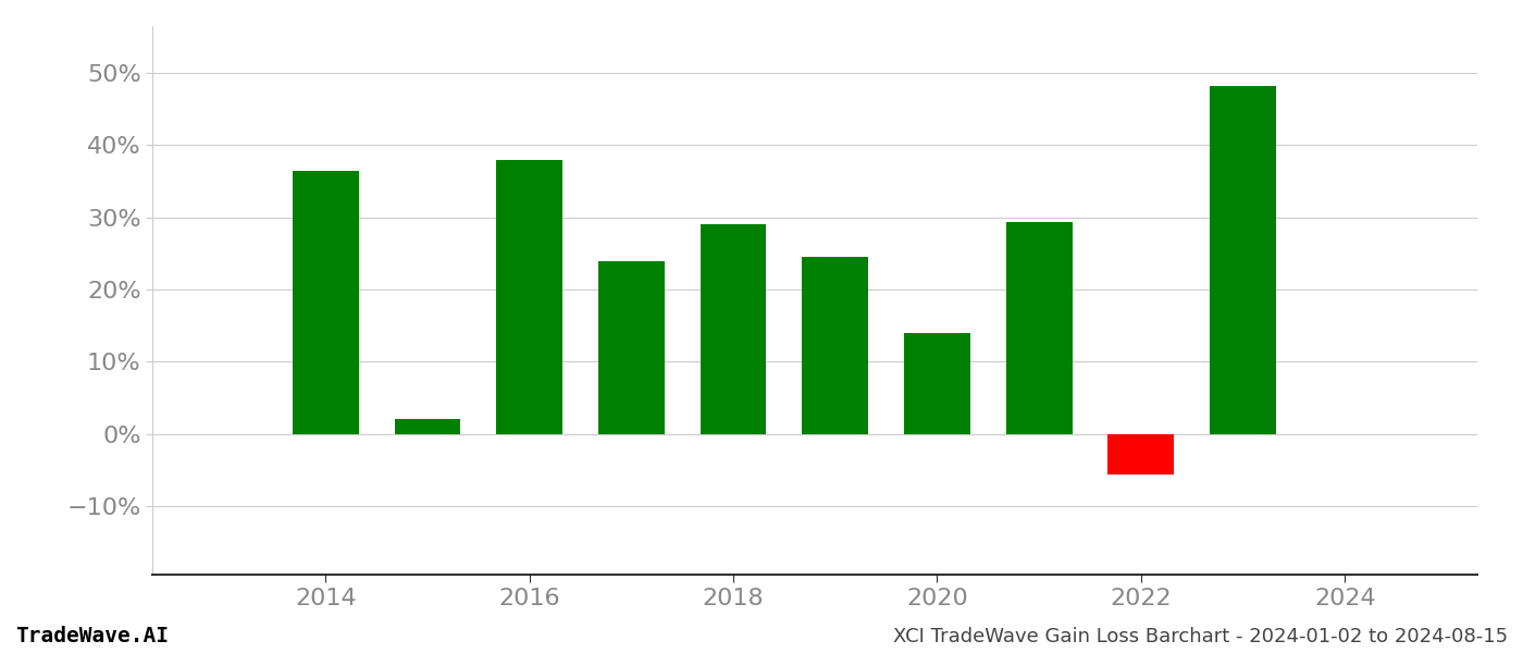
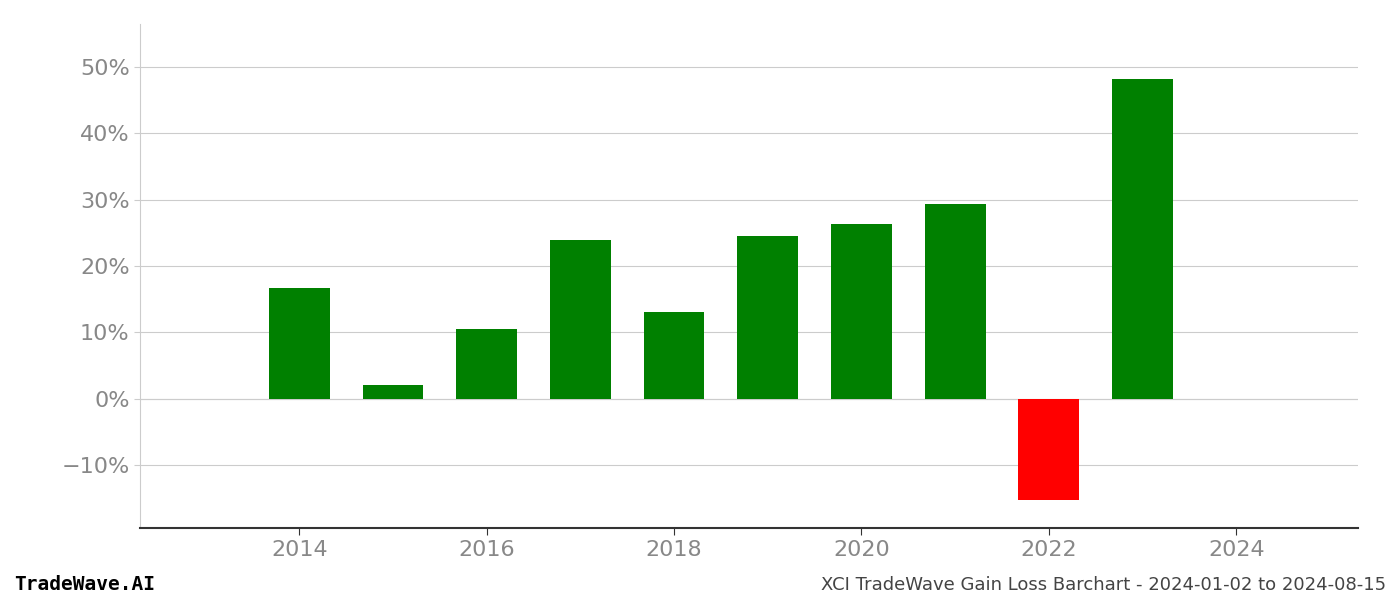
2014: 36.4% -> 16.7%
2016: 38.0% -> 10.5%
2018: 29.0% -> 13.0%
2020: 14.0% -> 26.4%
2022: -5.6% -> -15.3%
